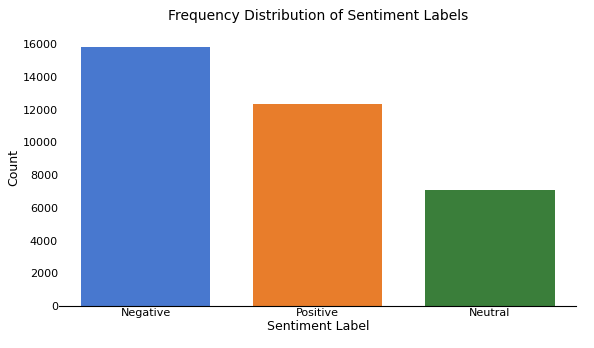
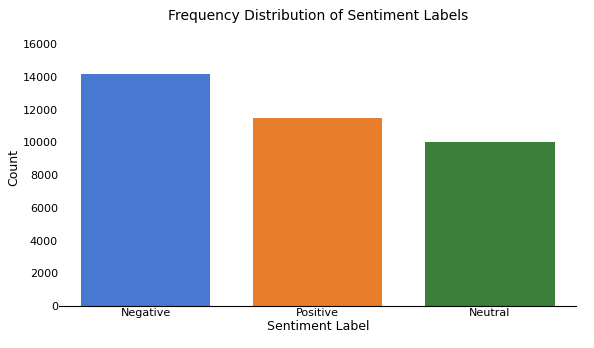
Negative: 15800 -> 14200
Positive: 12400 -> 11500
Neutral: 7100 -> 10000
